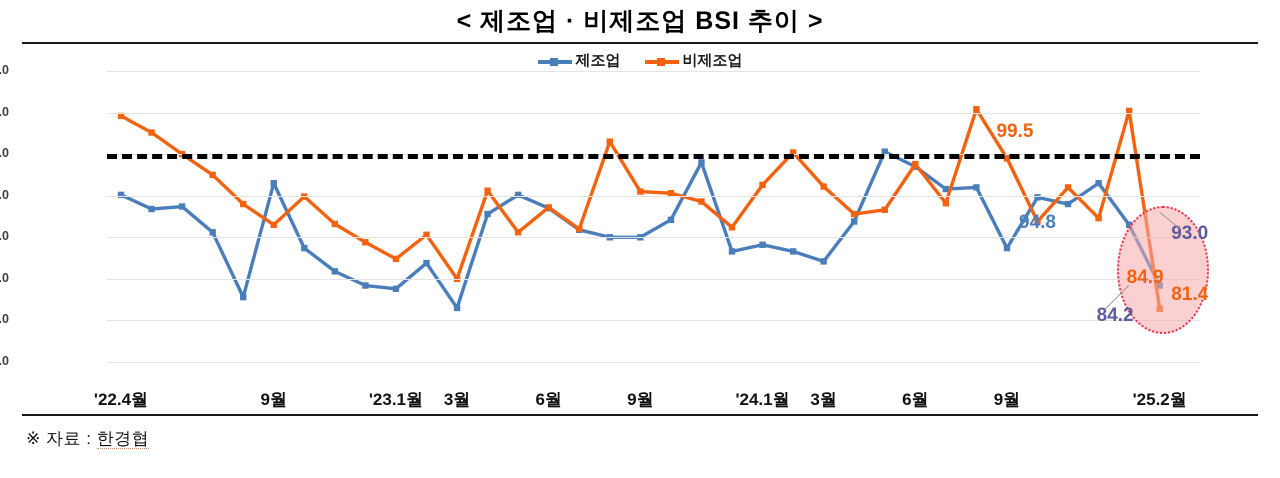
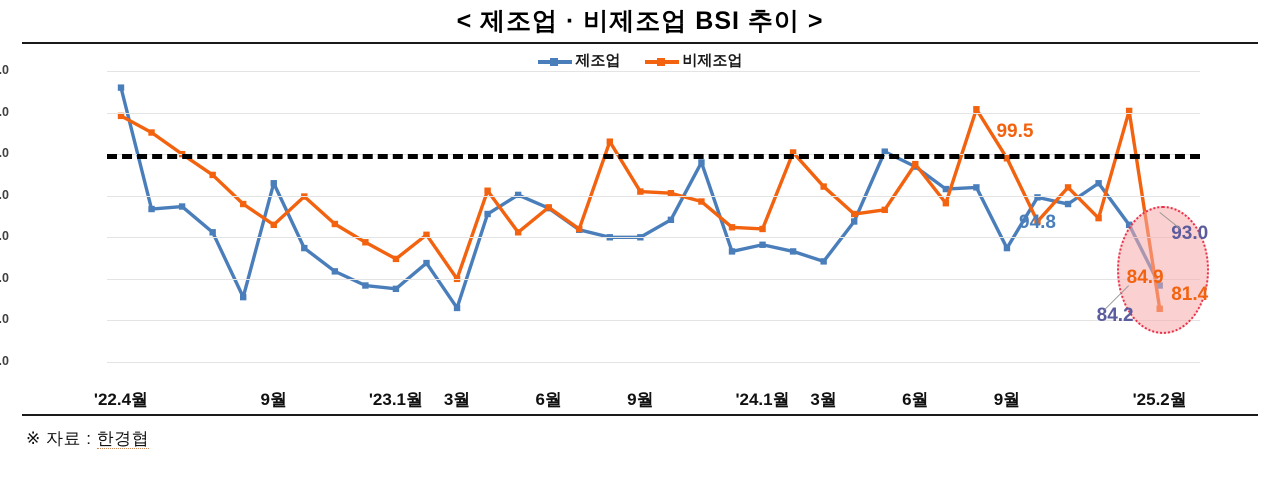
제조업/'22.4월: 95 -> 108
비제조업/'24.1월: 96 -> 91
